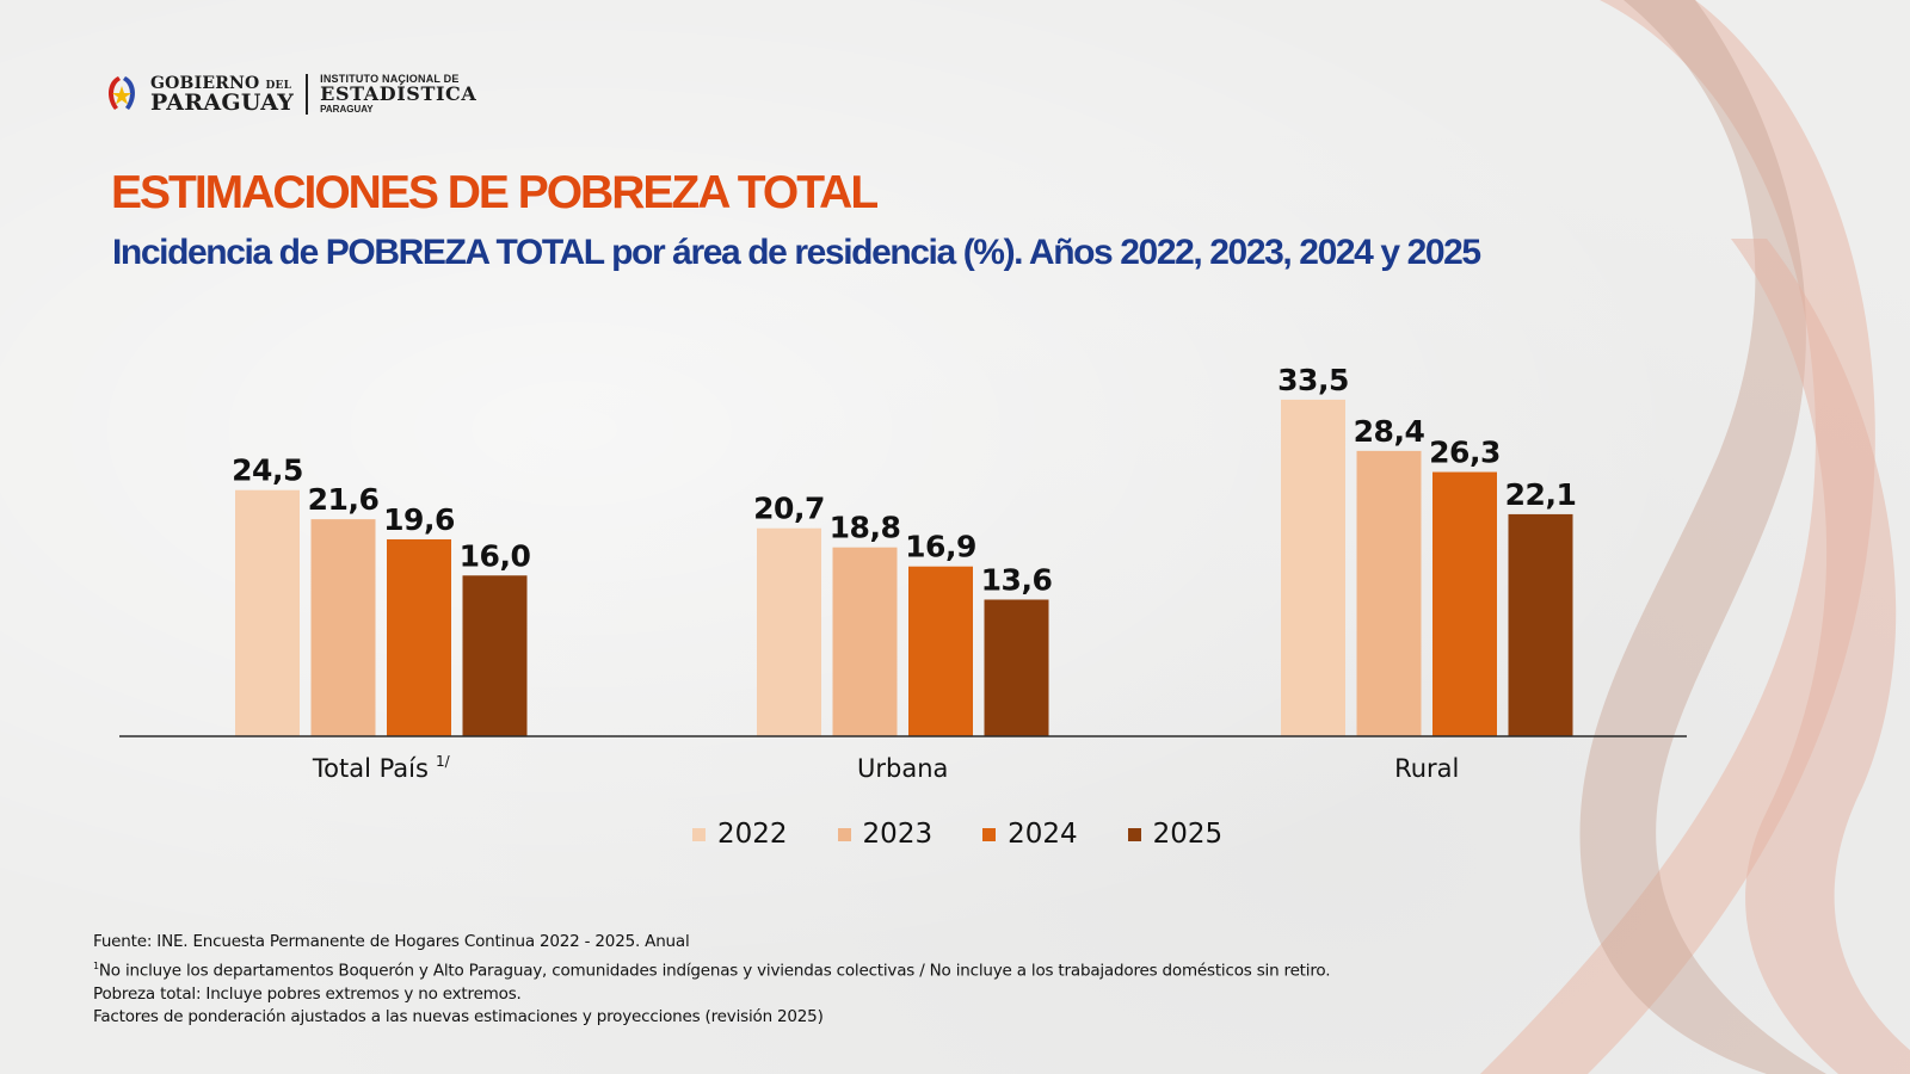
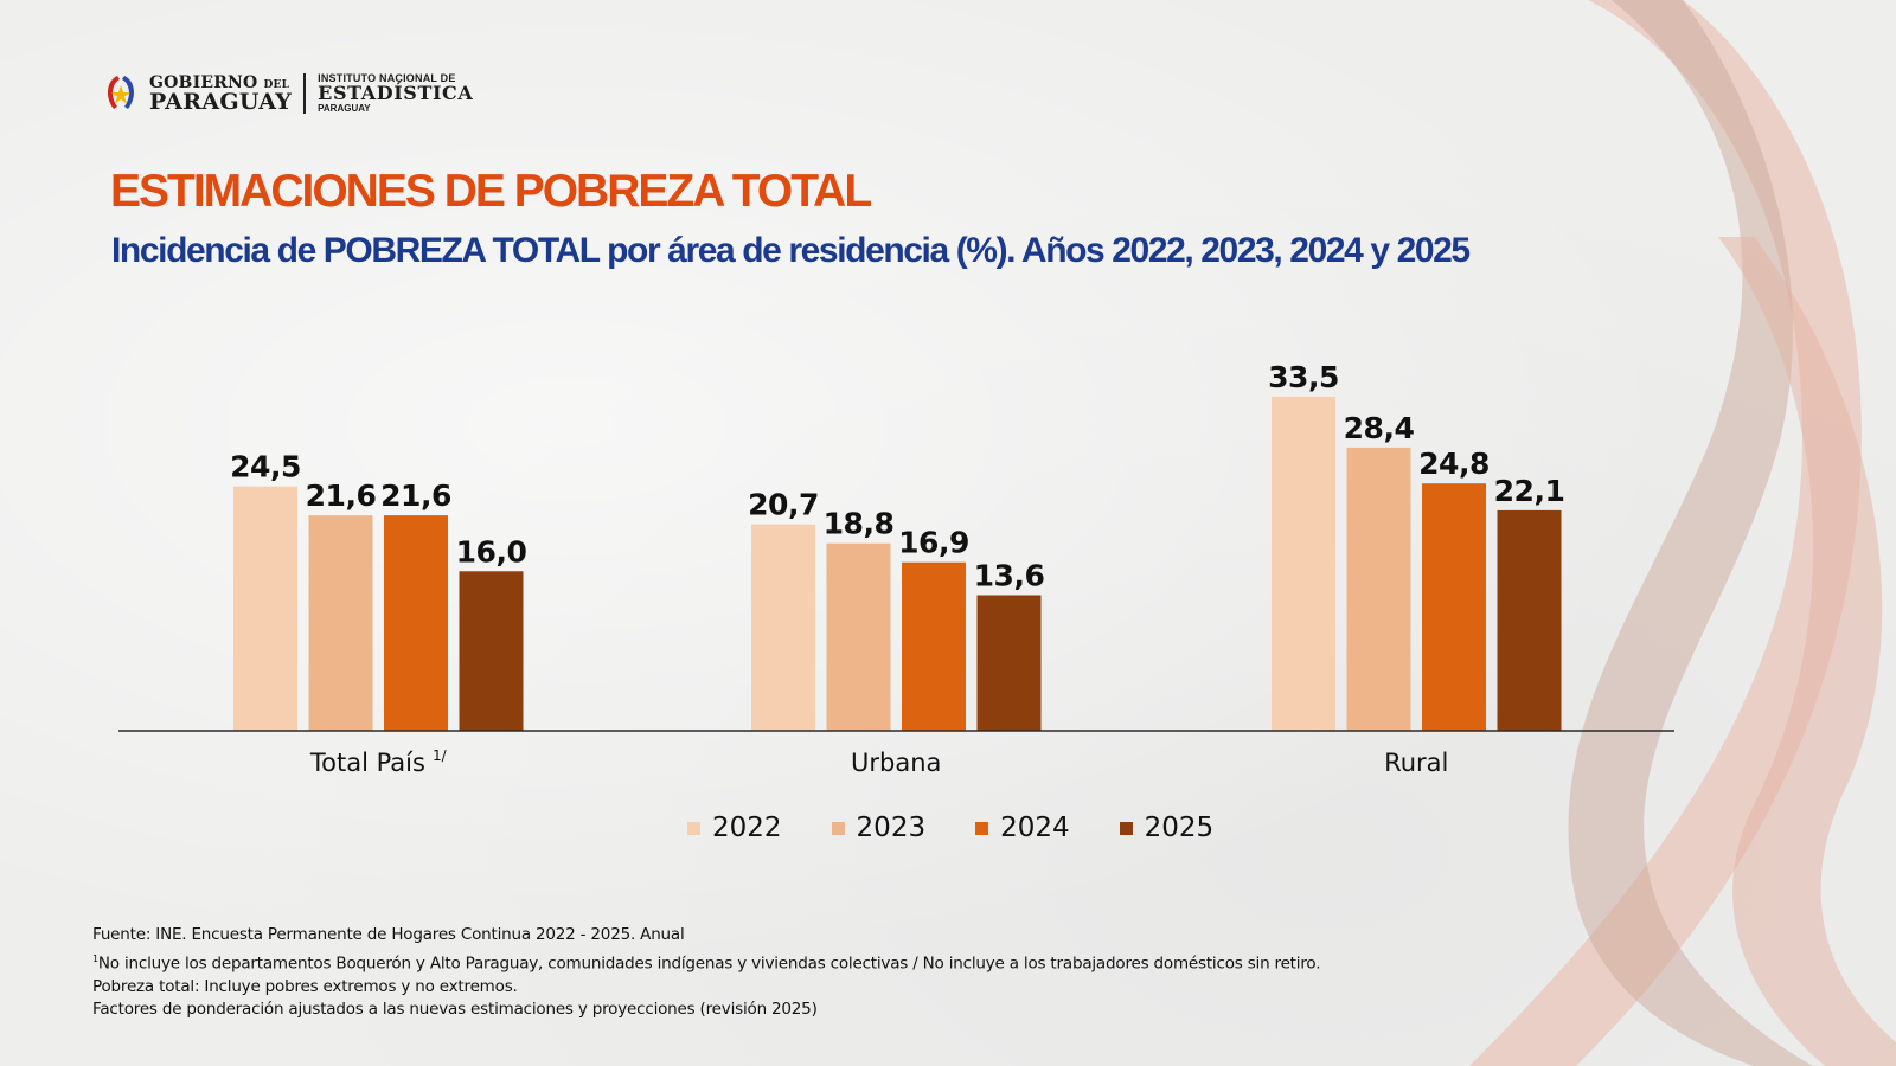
2024/Total País: 19,6 -> 21,6
2024/Rural: 26,3 -> 24,8
